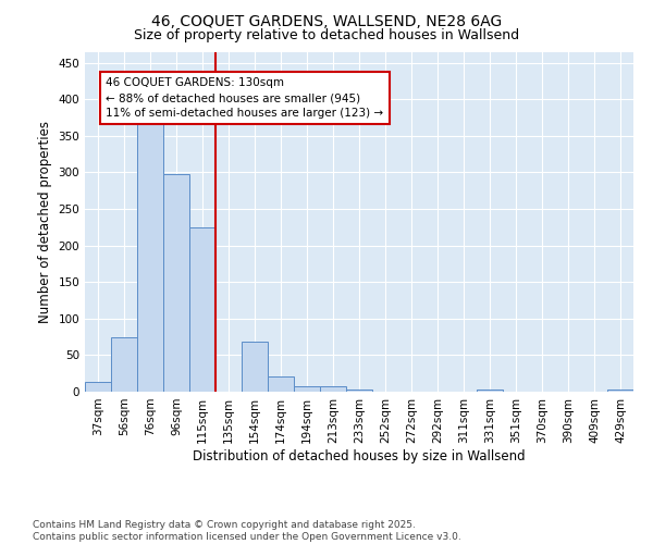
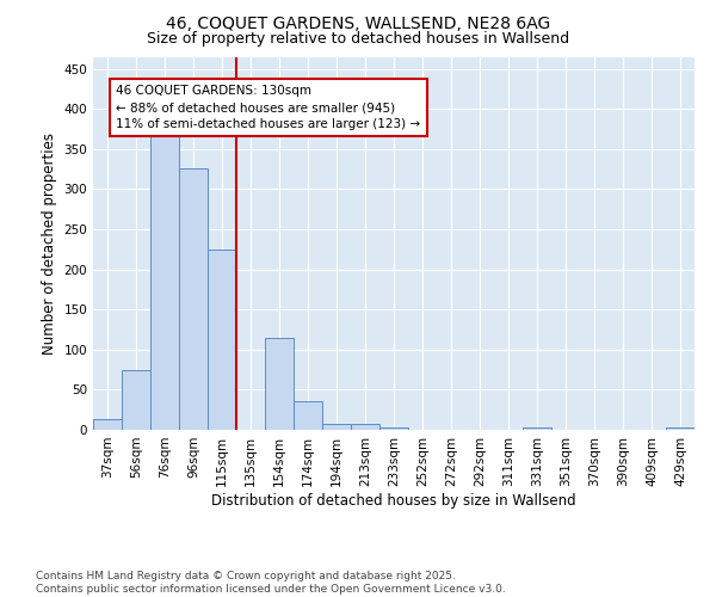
96sqm: 298 -> 326
154sqm: 68 -> 114
174sqm: 21 -> 36
